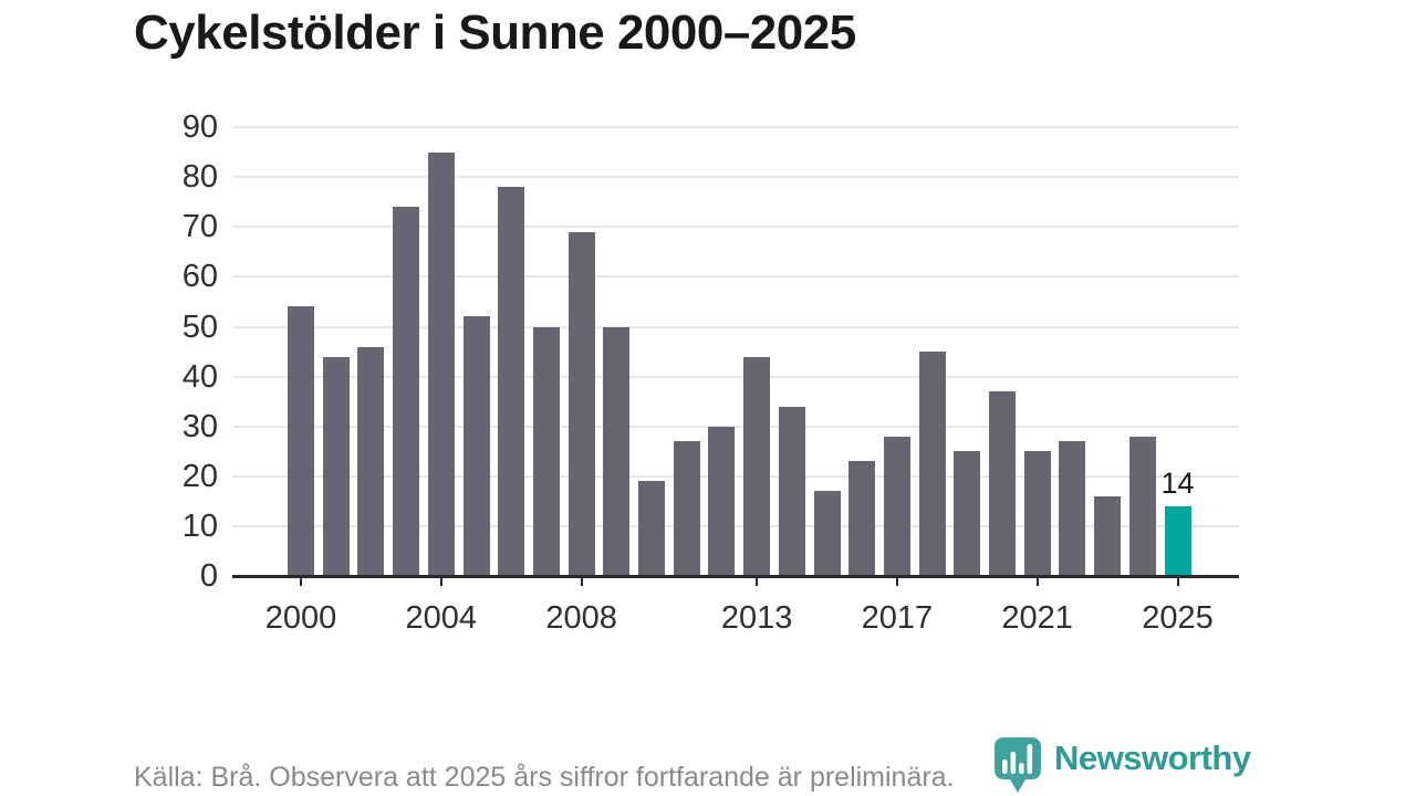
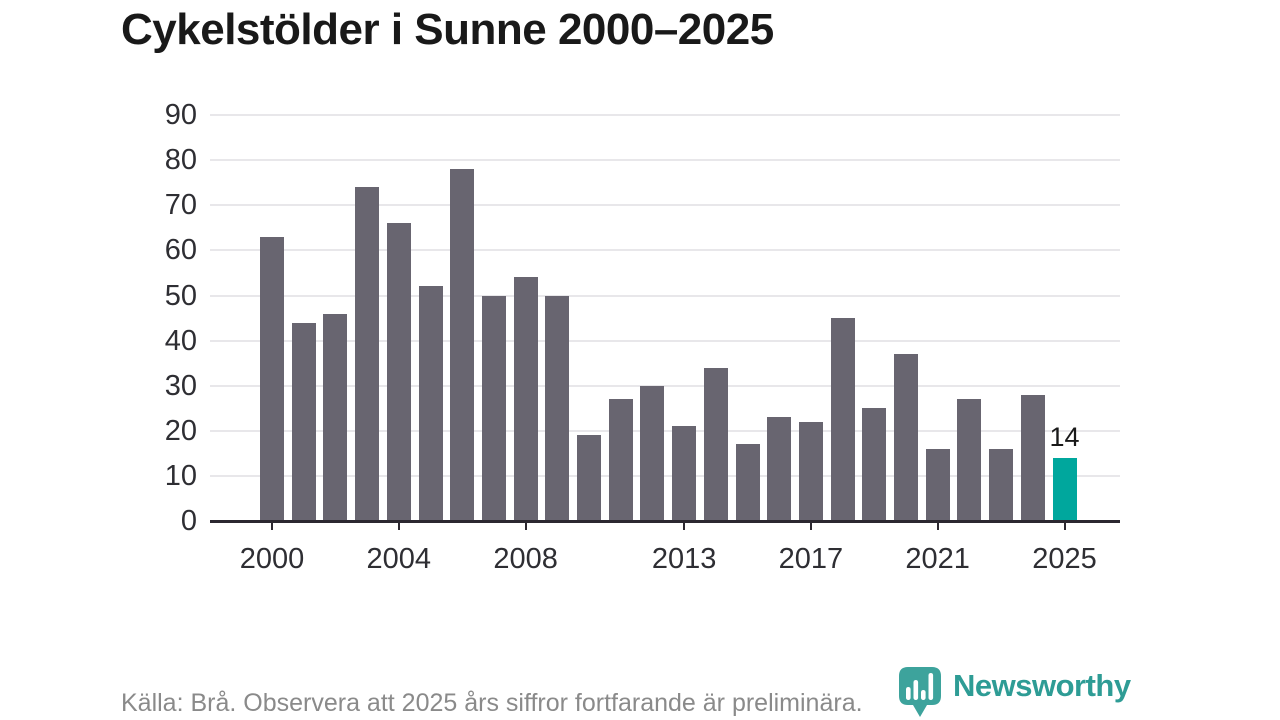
2000: 54 -> 63
2004: 85 -> 66
2008: 69 -> 54
2013: 44 -> 21
2017: 28 -> 22
2021: 25 -> 16
